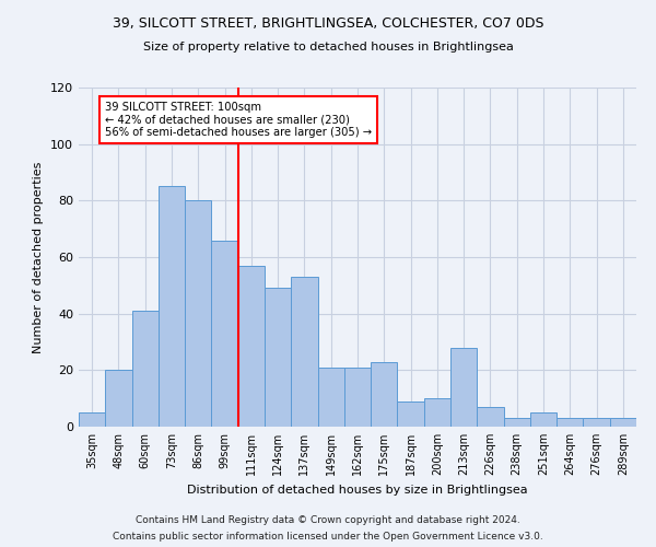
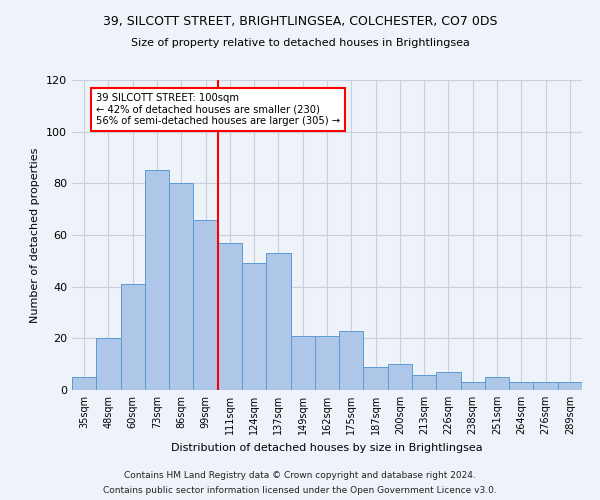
213sqm: 28 -> 6
